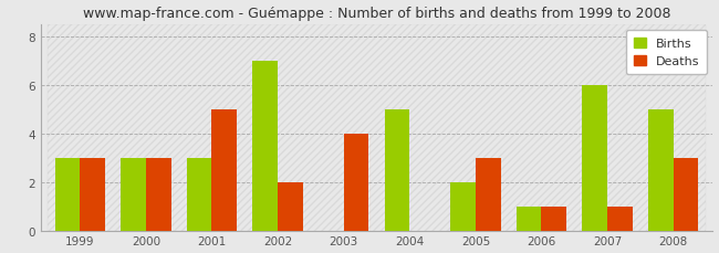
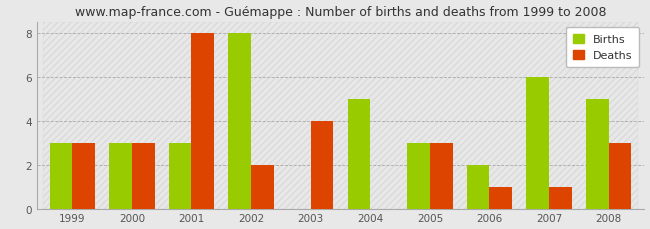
Deaths/2001: 5 -> 8
Births/2002: 7 -> 8
Births/2005: 2 -> 3
Births/2006: 1 -> 2
